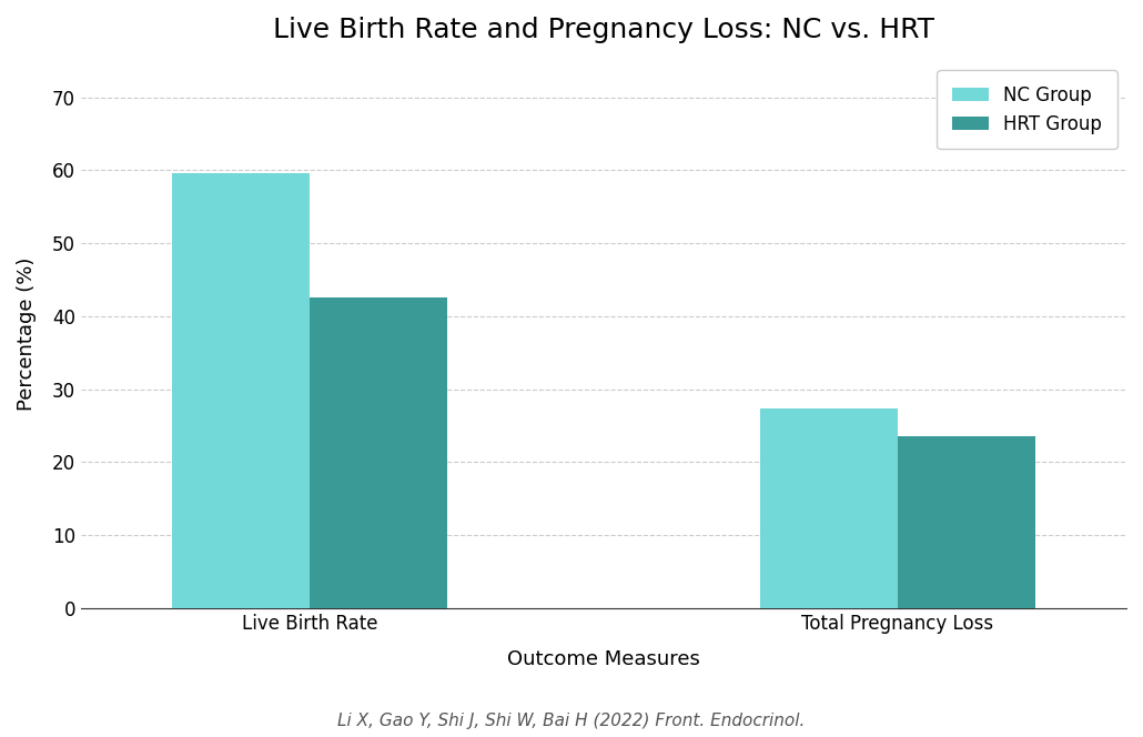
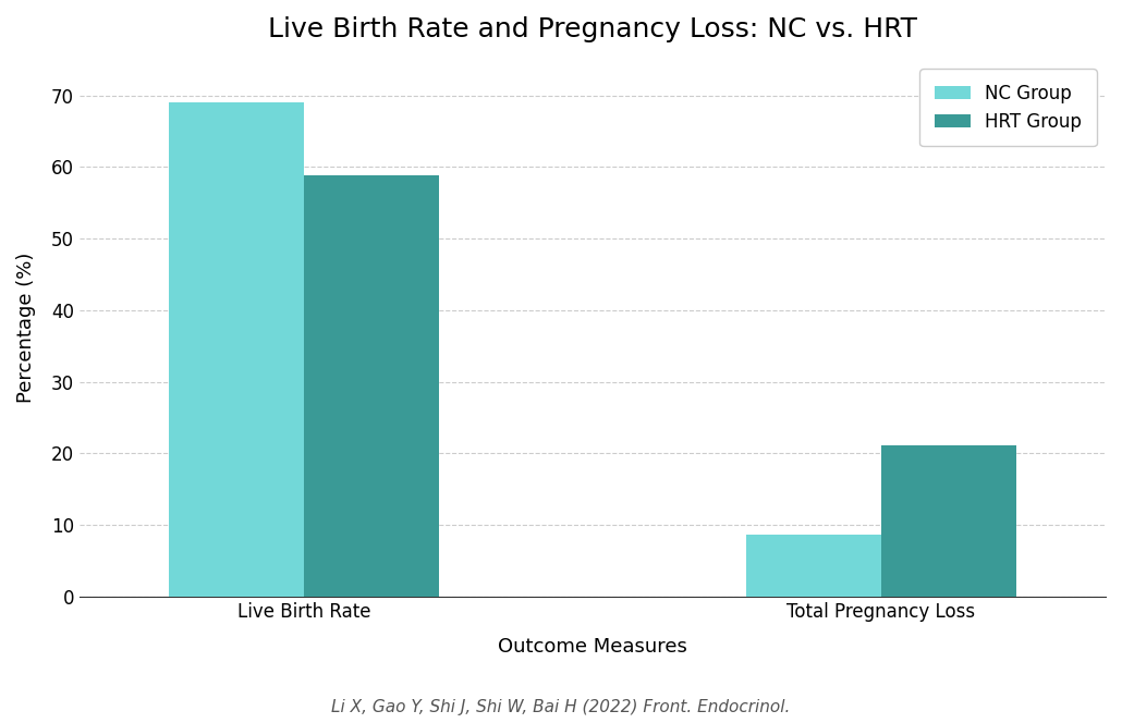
NC Group/Live Birth Rate: 59.6 -> 69.0
HRT Group/Live Birth Rate: 42.6 -> 58.8
NC Group/Total Pregnancy Loss: 27.4 -> 8.7
HRT Group/Total Pregnancy Loss: 23.6 -> 21.1
